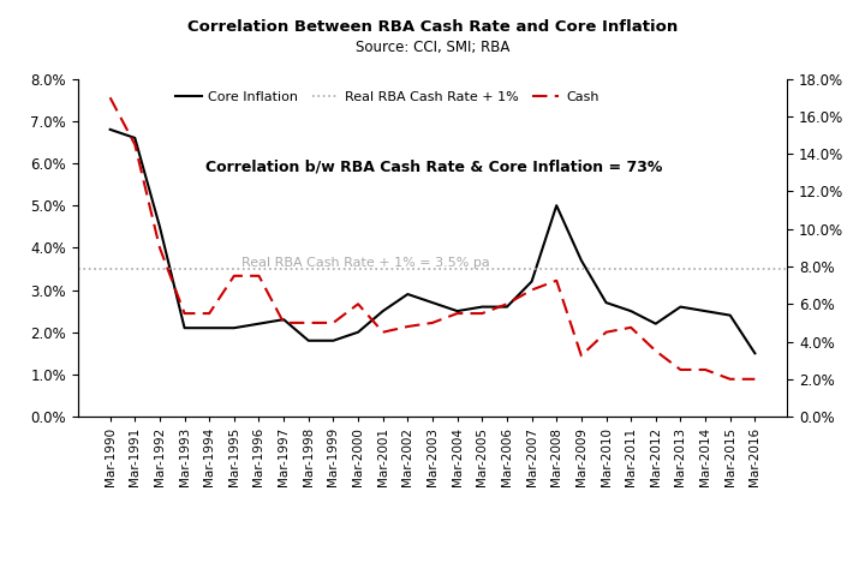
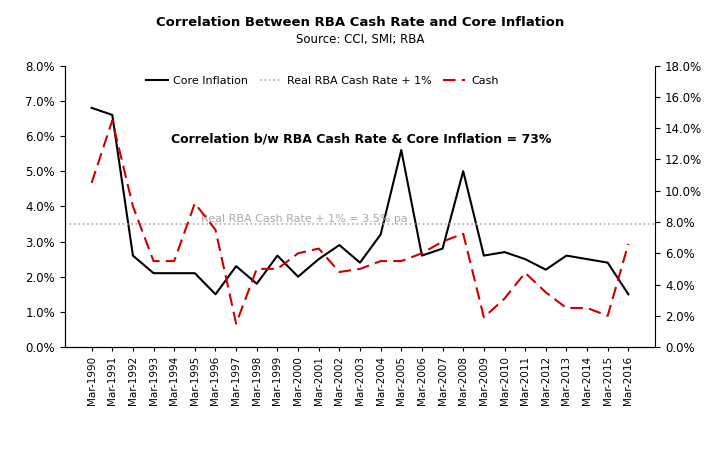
Cash/Mar-1990: 17.0% -> 10.5%
Core Inflation/Mar-1992: 4.5% -> 2.6%
Cash/Mar-1995: 7.5% -> 9.2%
Core Inflation/Mar-1996: 2.2% -> 1.5%
Cash/Mar-1997: 5.0% -> 1.5%
Core Inflation/Mar-1999: 1.8% -> 2.6%
Cash/Mar-2001: 4.5% -> 6.3%
Core Inflation/Mar-2003: 2.7% -> 2.4%
Core Inflation/Mar-2004: 2.5% -> 3.2%
Core Inflation/Mar-2005: 2.6% -> 5.6%
Core Inflation/Mar-2007: 3.2% -> 2.8%
Core Inflation/Mar-2009: 3.7% -> 2.6%
Cash/Mar-2009: 3.3% -> 1.9%
Cash/Mar-2010: 4.5% -> 3.1%
Cash/Mar-2016: 2.0% -> 6.6%
